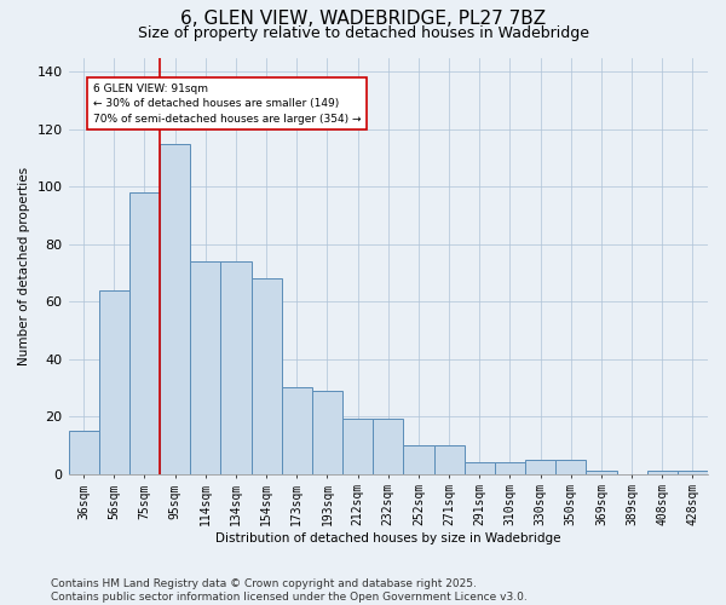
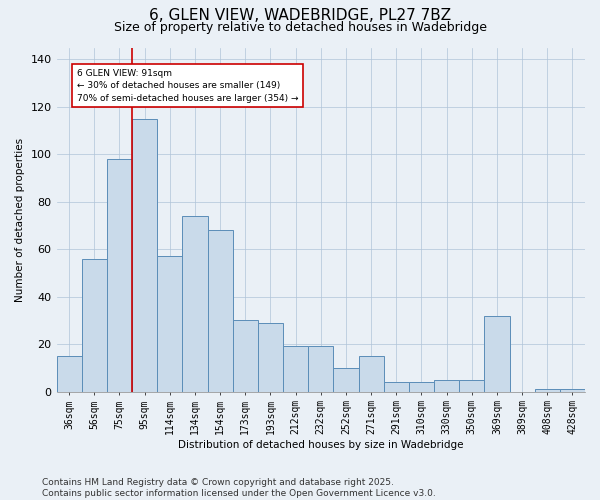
56sqm: 64 -> 56
114sqm: 74 -> 57
271sqm: 10 -> 15
369sqm: 1 -> 32
